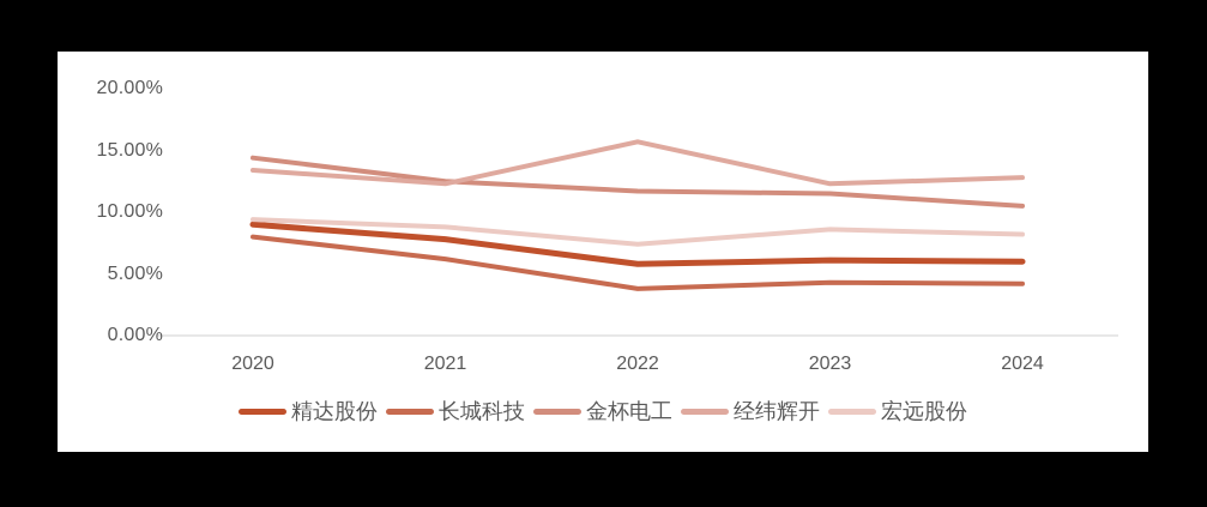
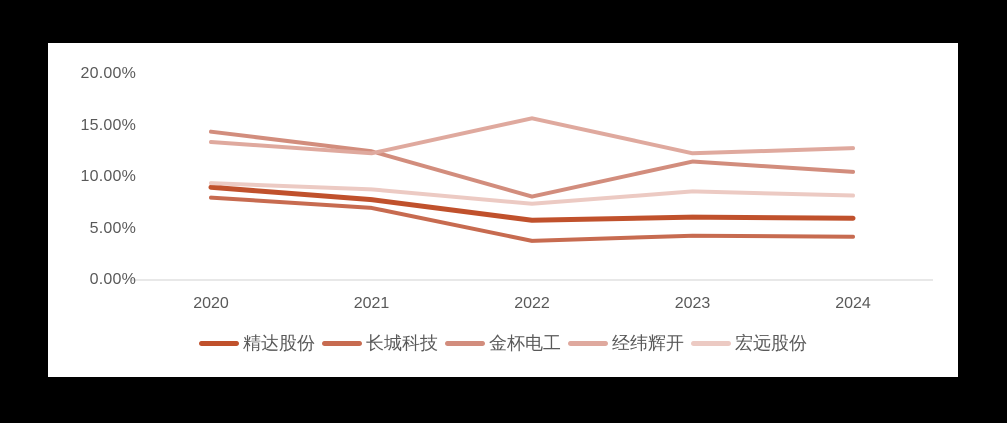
长城科技/2021: 6.2% -> 7.0%
金杯电工/2022: 11.7% -> 8.1%
